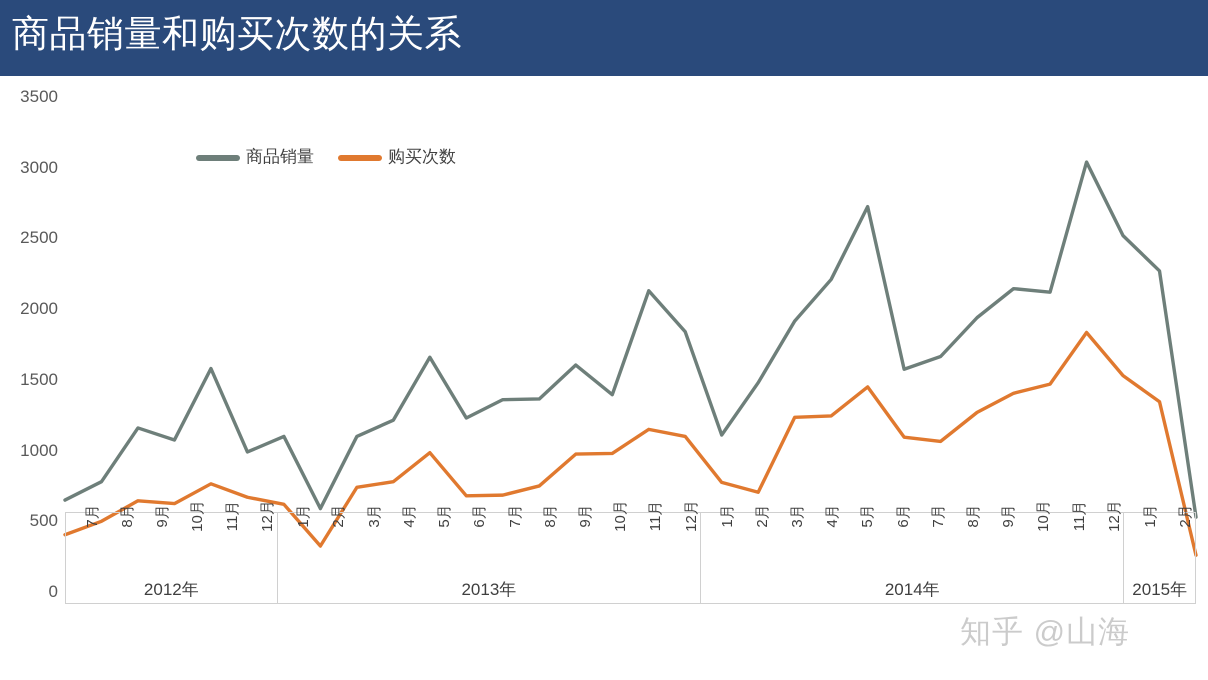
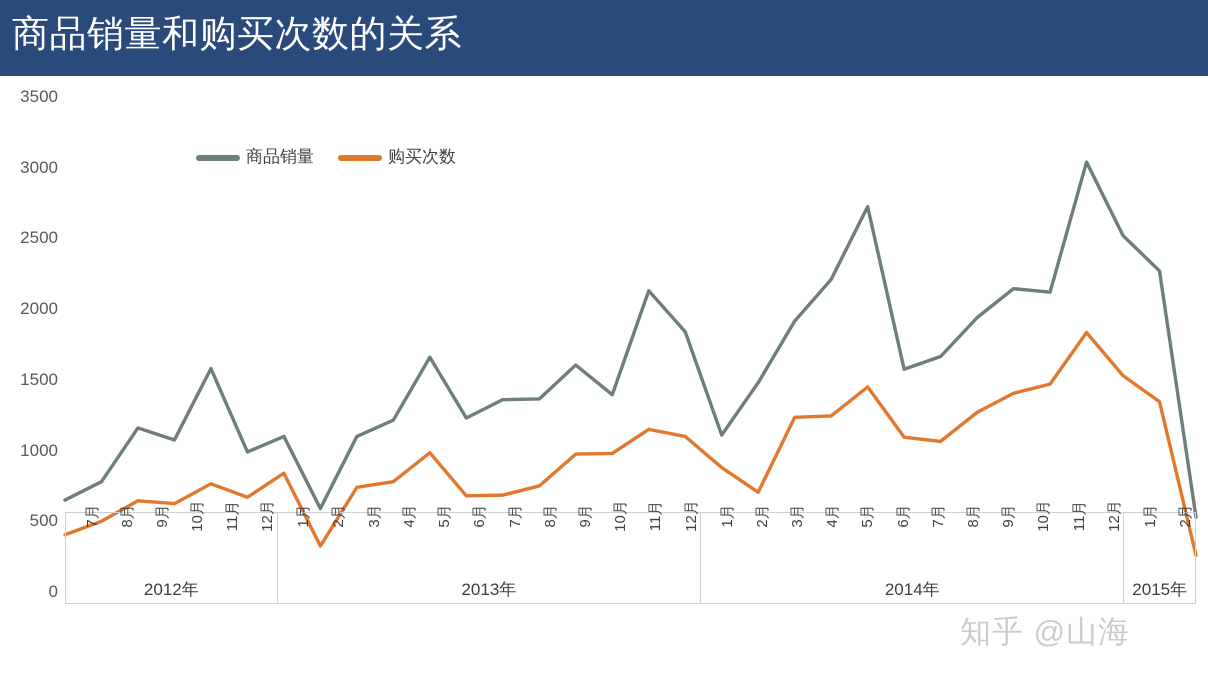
购买次数/2013年1月: 620 -> 840
购买次数/2014年1月: 780 -> 880
